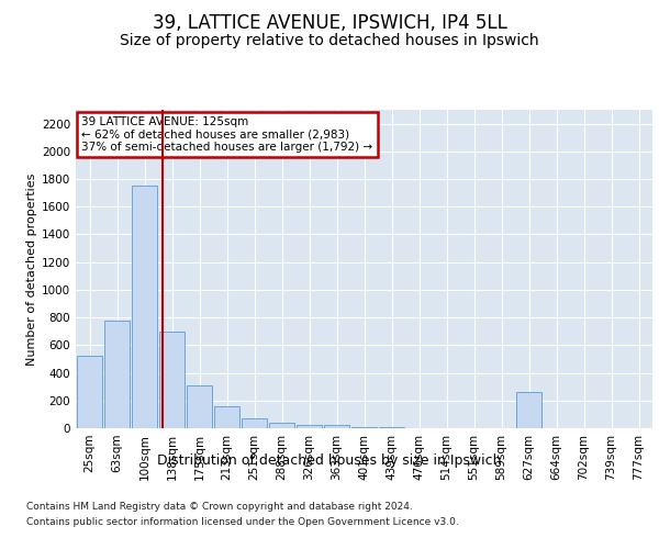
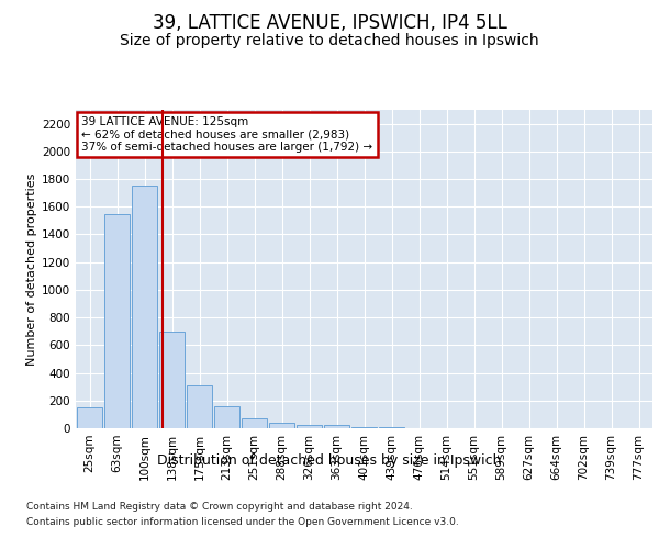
25sqm: 520 -> 150
63sqm: 780 -> 1550
627sqm: 260 -> 0
